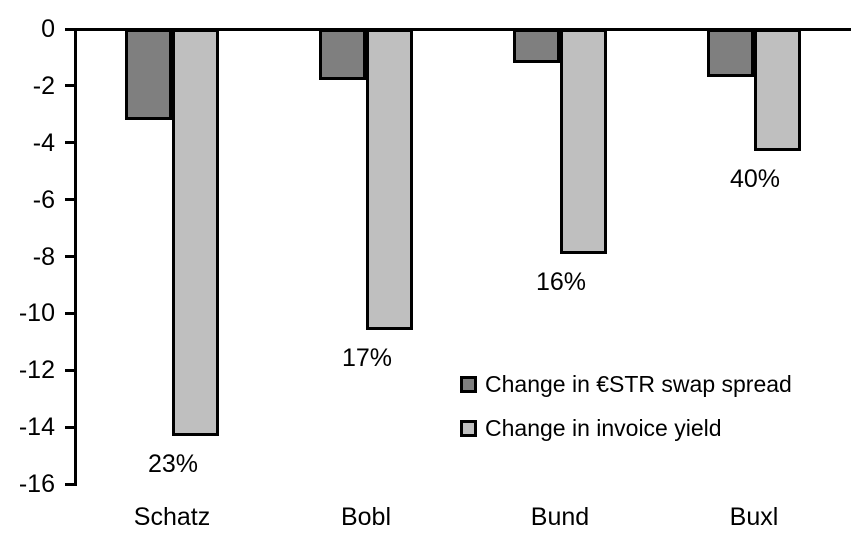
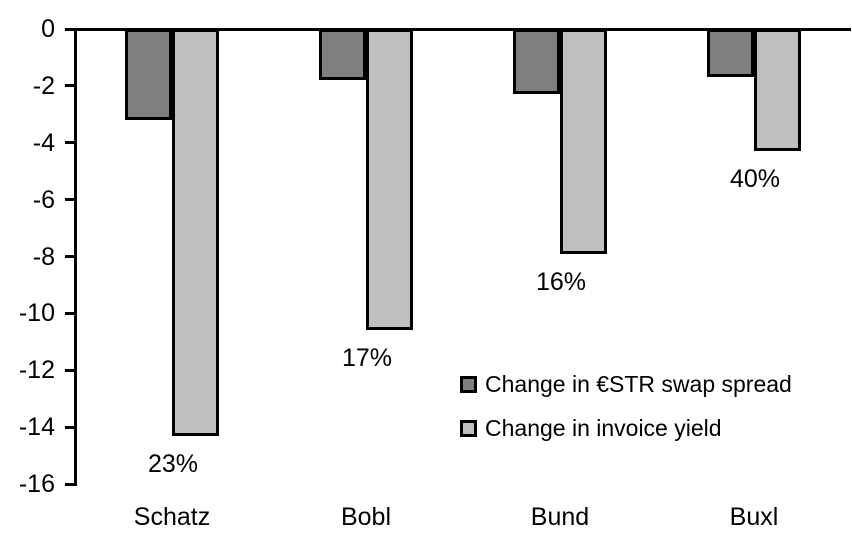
Change in €STR swap spread/Bund: -1.2 -> -2.3
